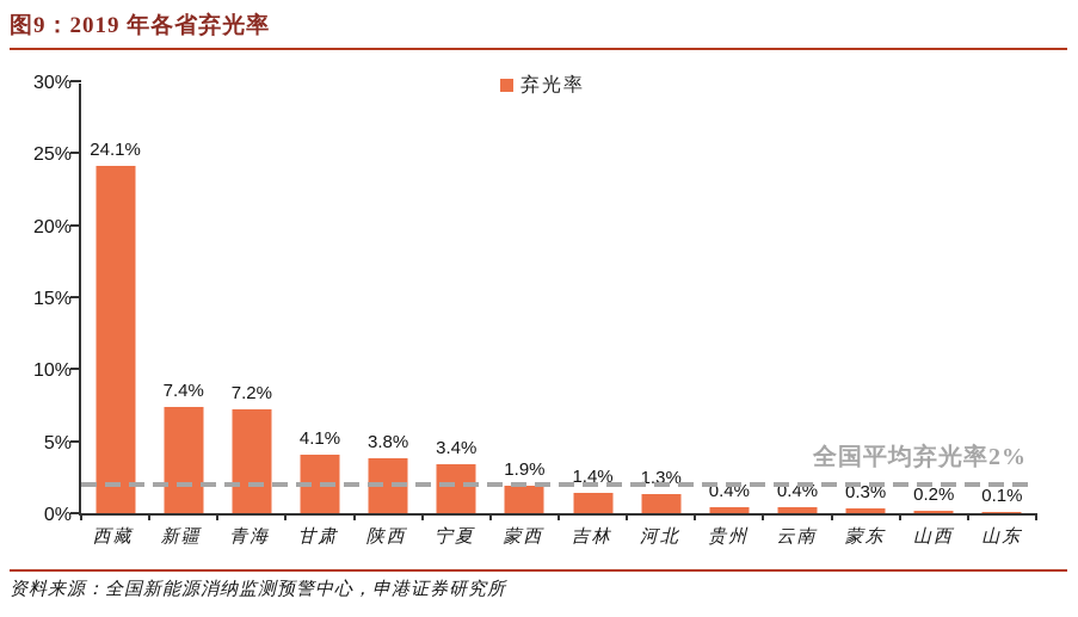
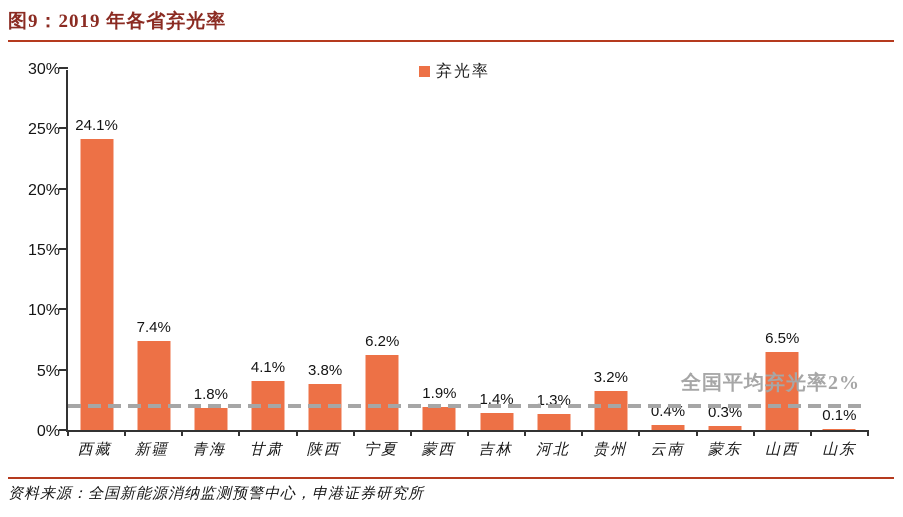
青海: 7.2% -> 1.8%
宁夏: 3.4% -> 6.2%
贵州: 0.4% -> 3.2%
山西: 0.2% -> 6.5%
